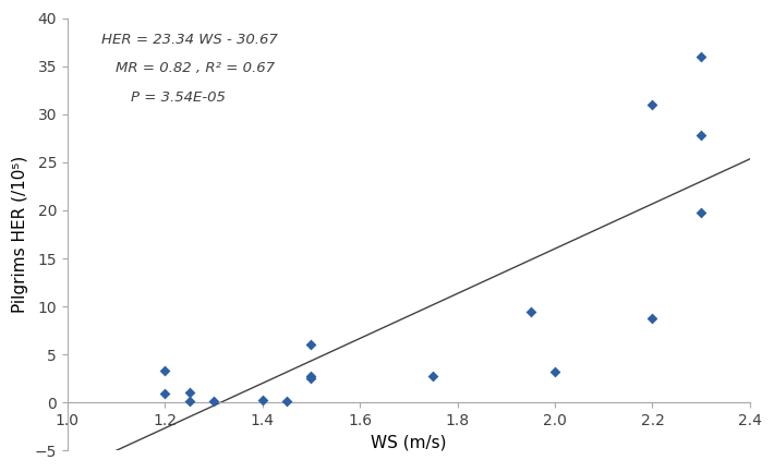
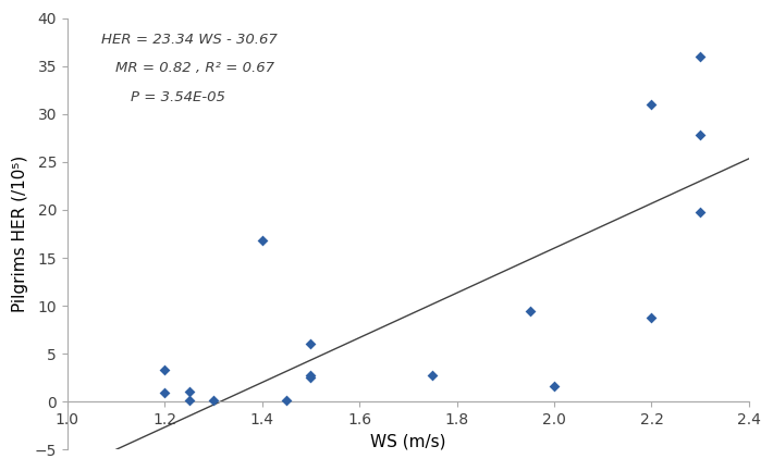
1.4: 0.3 -> 16.8
2.0: 3.2 -> 1.6
